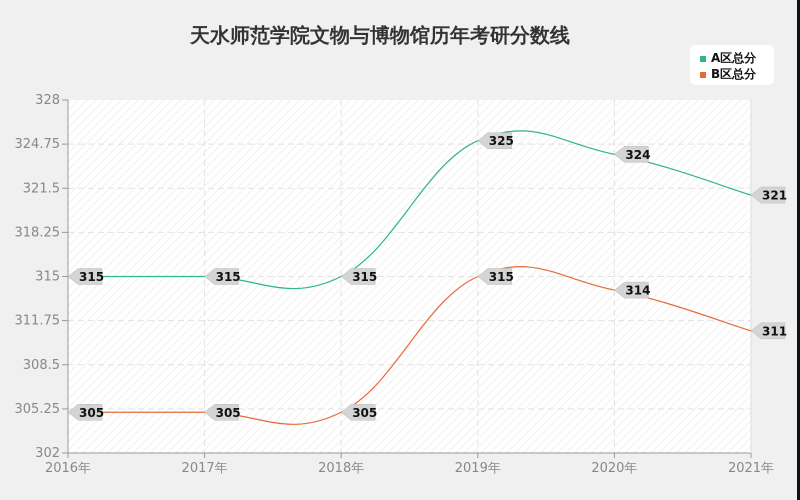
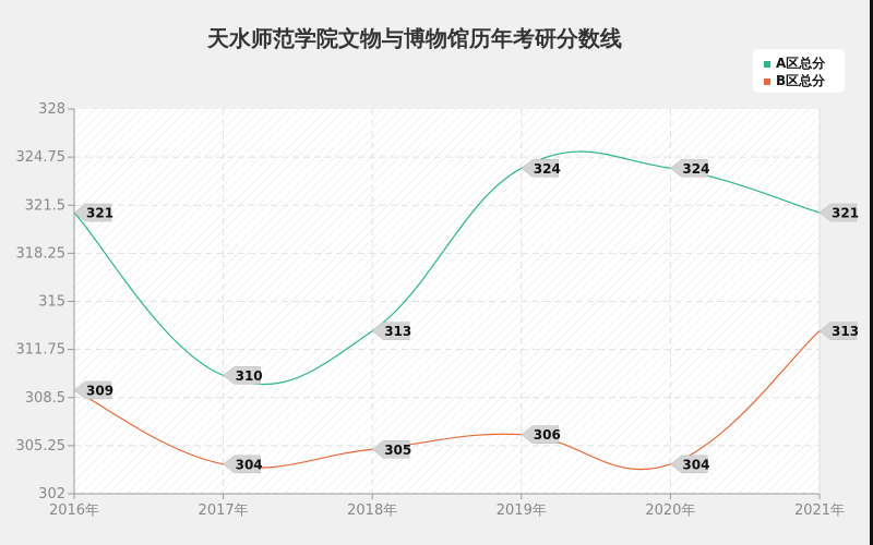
A区总分/2016年: 315 -> 321
B区总分/2016年: 305 -> 309
A区总分/2017年: 315 -> 310
B区总分/2017年: 305 -> 304
A区总分/2018年: 315 -> 313
A区总分/2019年: 325 -> 324
B区总分/2019年: 315 -> 306
B区总分/2020年: 314 -> 304
B区总分/2021年: 311 -> 313
